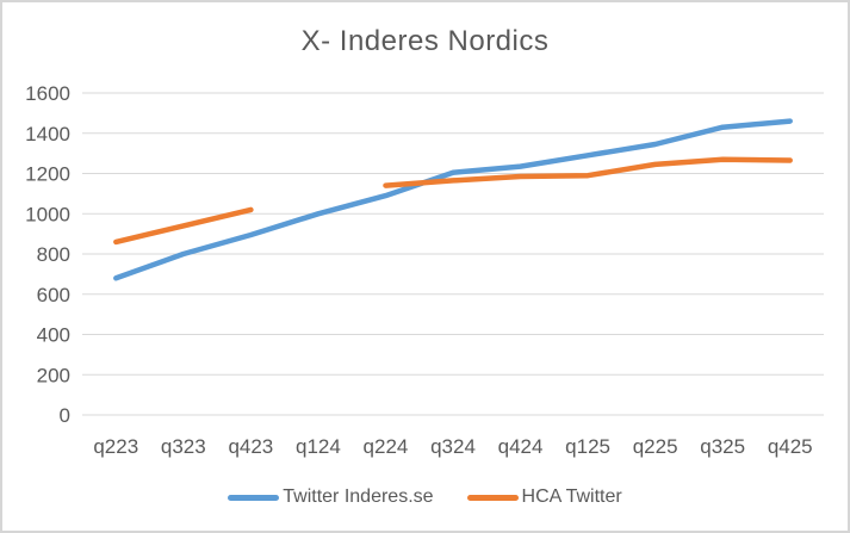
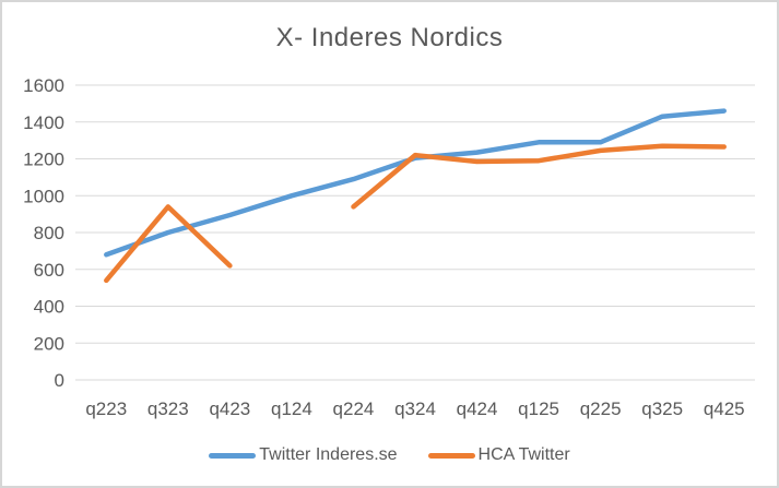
HCA Twitter/q223: 860 -> 540
HCA Twitter/q423: 1020 -> 620
HCA Twitter/q224: 1140 -> 940
HCA Twitter/q324: 1160 -> 1220
Twitter Inderes.se/q225: 1340 -> 1290
